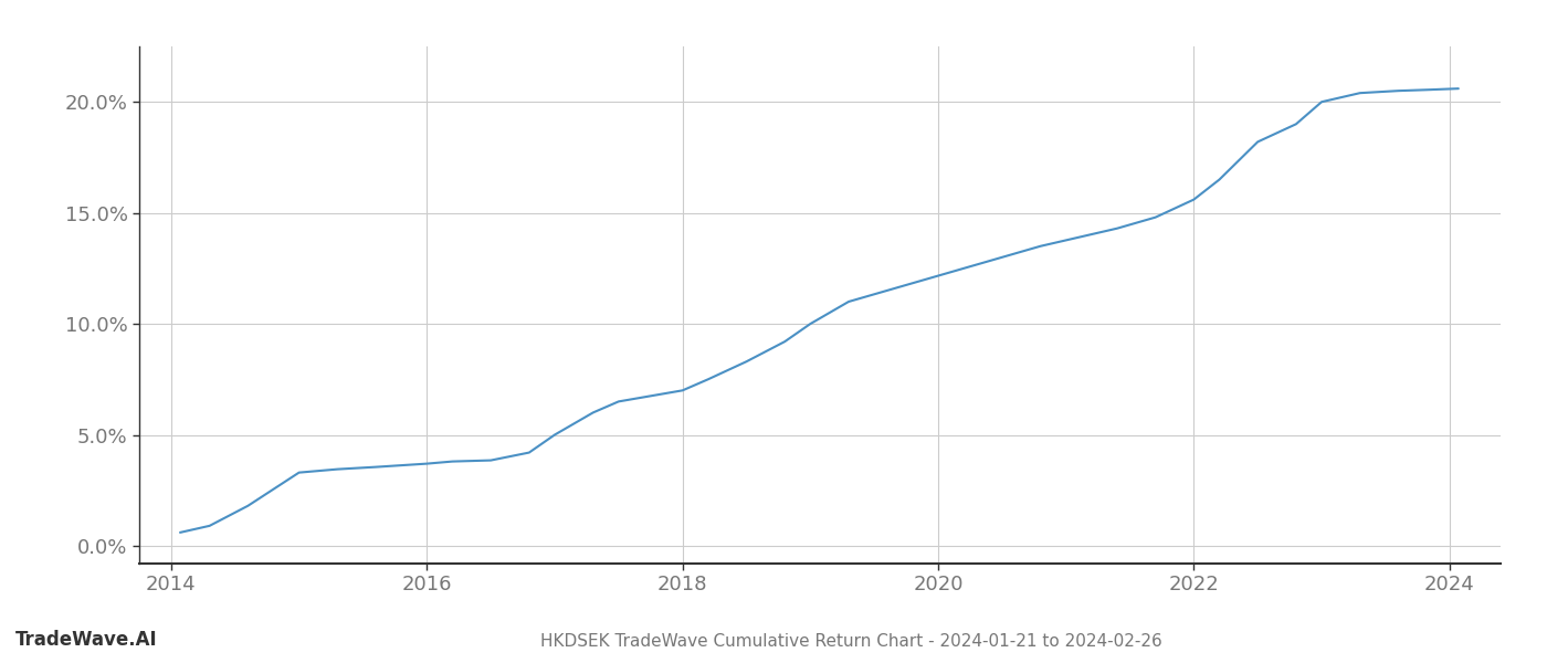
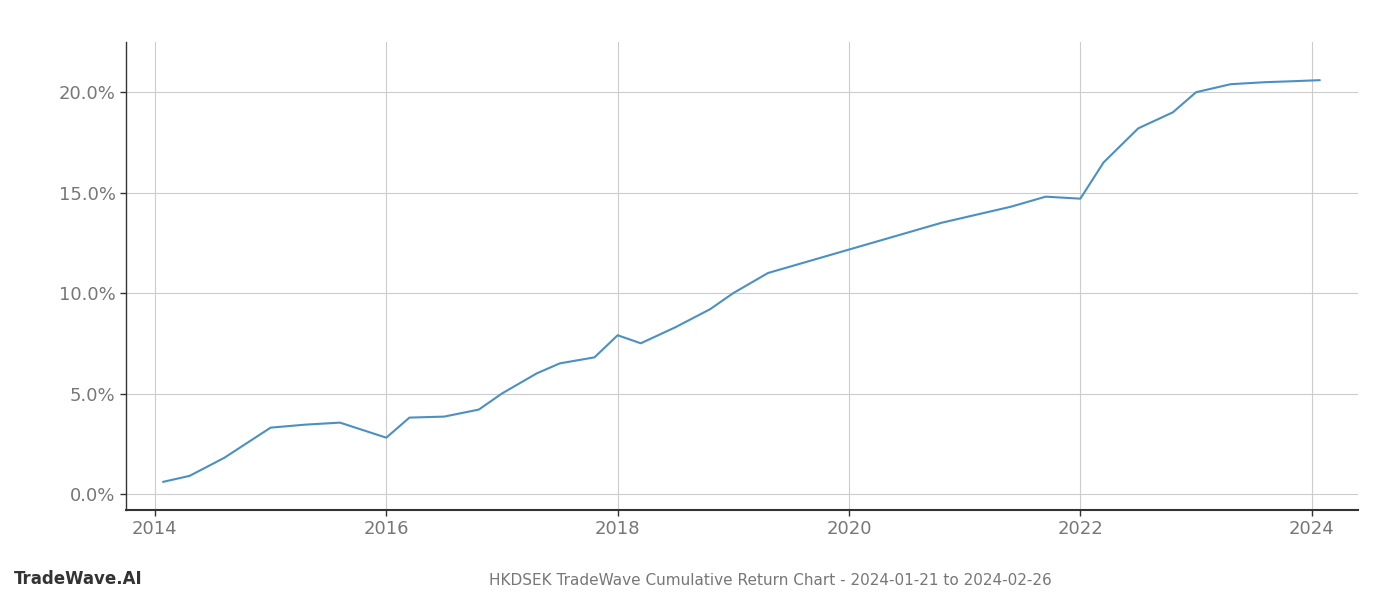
2016: 3.70% -> 2.80%
2018: 7.00% -> 7.90%
2022: 15.60% -> 14.70%
